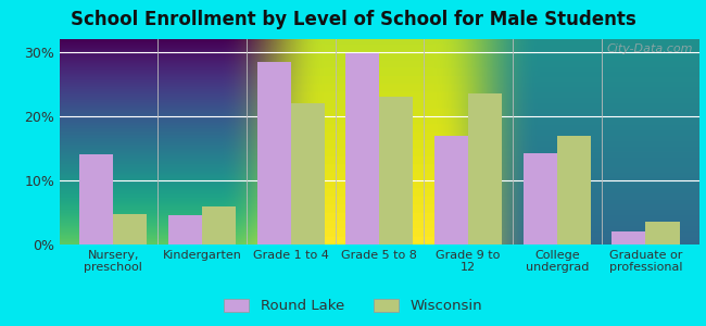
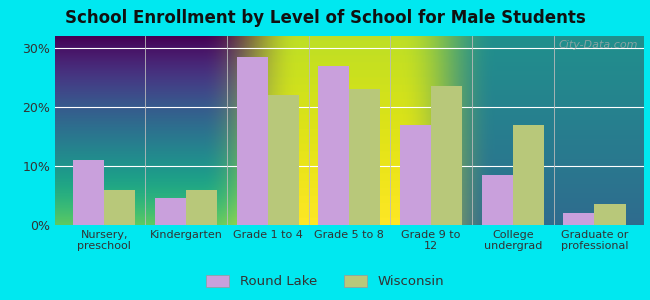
Round Lake/Nursery, preschool: 14.0% -> 11.0%
Wisconsin/Nursery, preschool: 4.8% -> 6.0%
Round Lake/Grade 5 to 8: 29.8% -> 27.0%
Round Lake/College undergrad: 14.2% -> 8.5%
